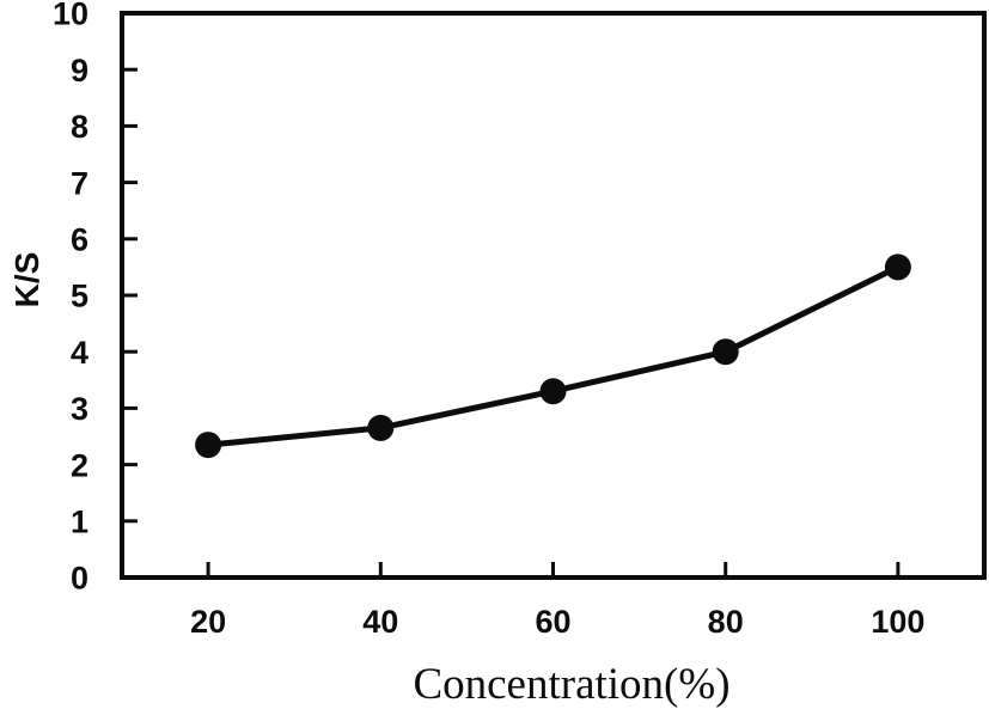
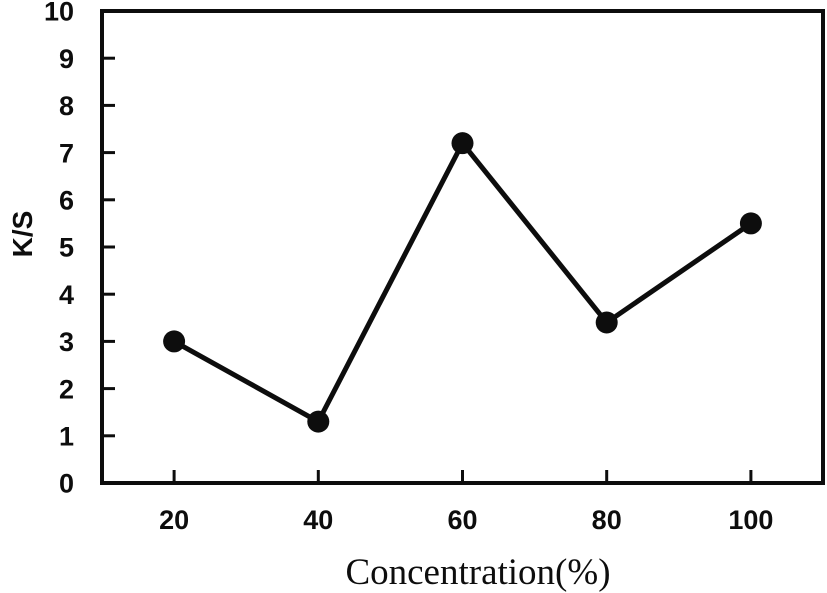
20: 2.4 -> 3.0
40: 2.6 -> 1.3
60: 3.3 -> 7.2
80: 4.0 -> 3.4
